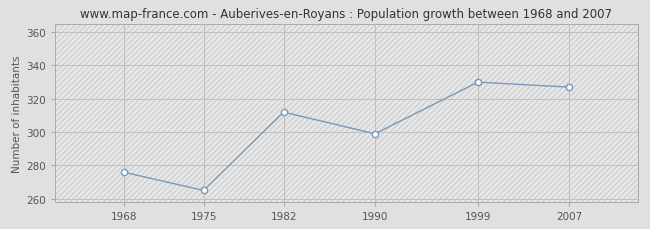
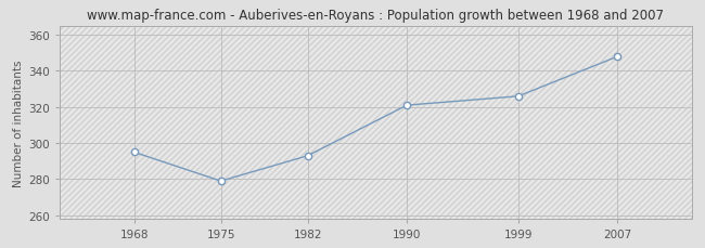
1968: 276 -> 295
1975: 265 -> 279
1982: 312 -> 293
1990: 299 -> 321
1999: 330 -> 326
2007: 327 -> 348
